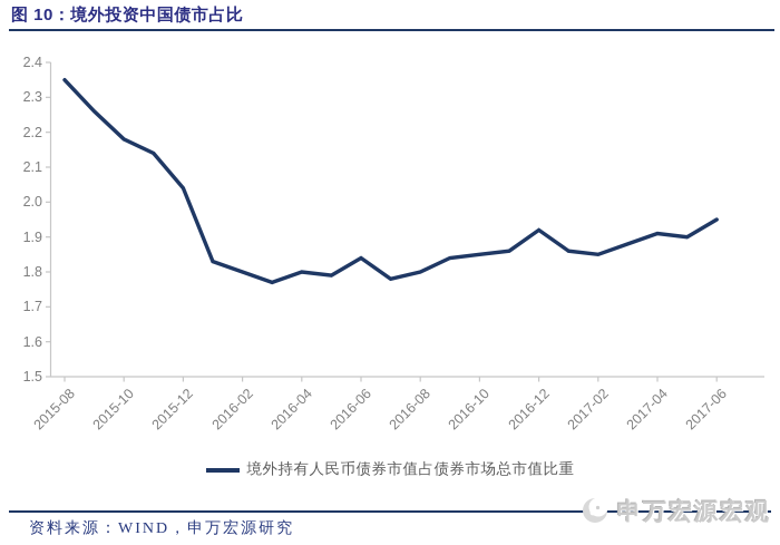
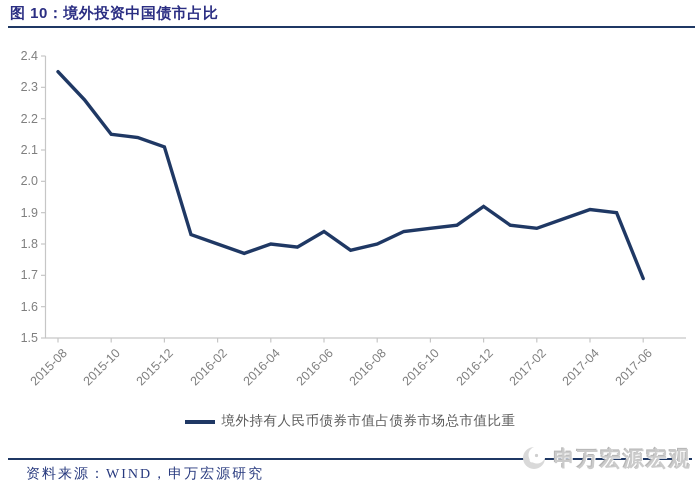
2015-10: 2.18 -> 2.15
2015-12: 2.04 -> 2.11
2017-06: 1.95 -> 1.69
